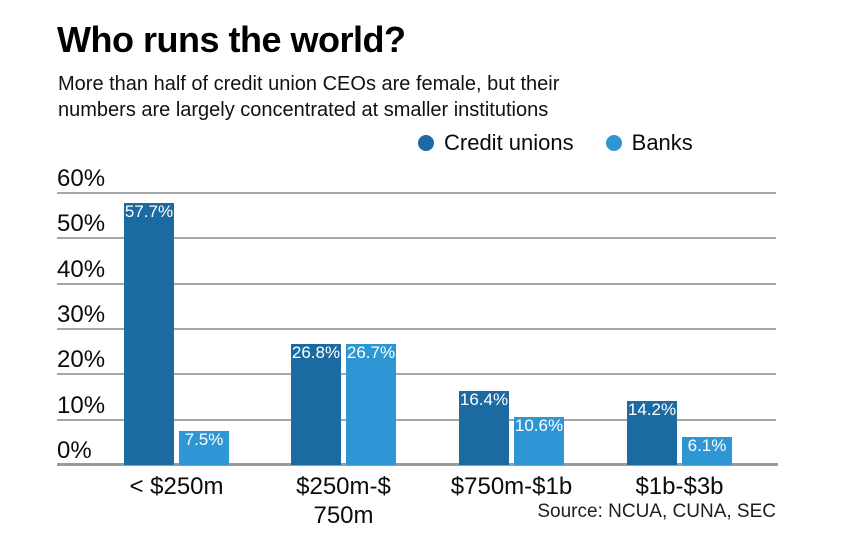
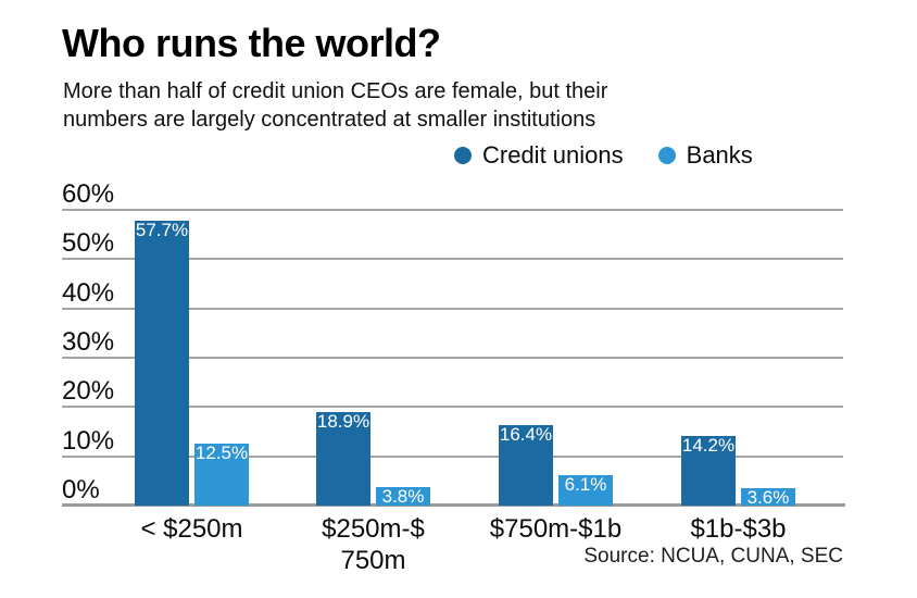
Banks/< $250m: 7.5% -> 12.5%
Credit unions/$250m-$ 750m: 26.8% -> 18.9%
Banks/$250m-$ 750m: 26.7% -> 3.8%
Banks/$750m-$1b: 10.6% -> 6.1%
Banks/$1b-$3b: 6.1% -> 3.6%
